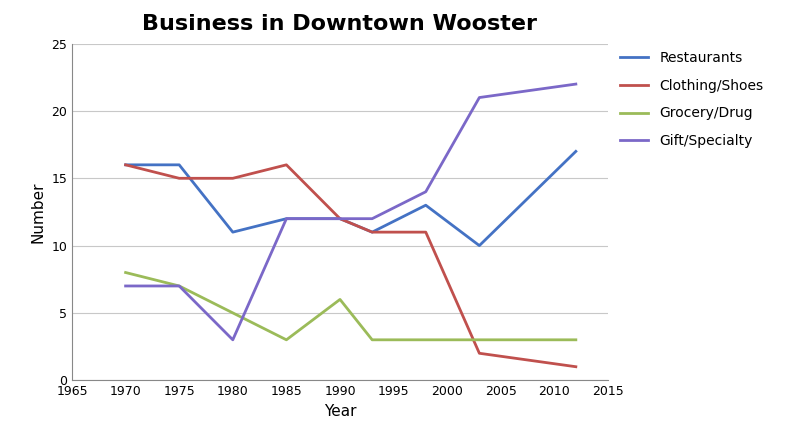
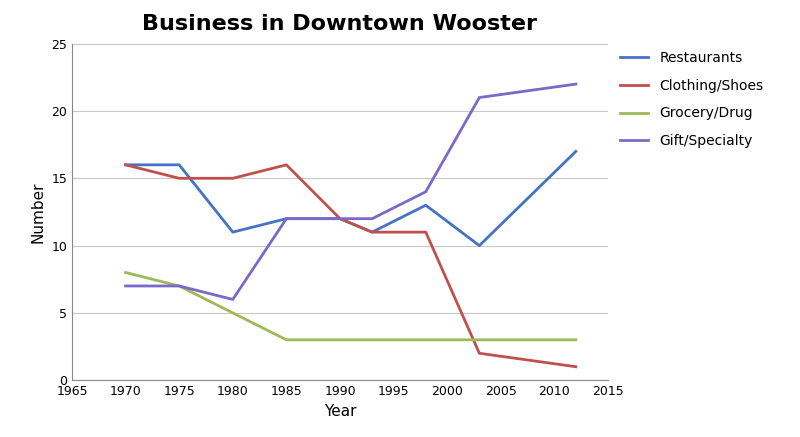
Gift/Specialty/1980: 3 -> 6
Grocery/Drug/1990: 6 -> 3
